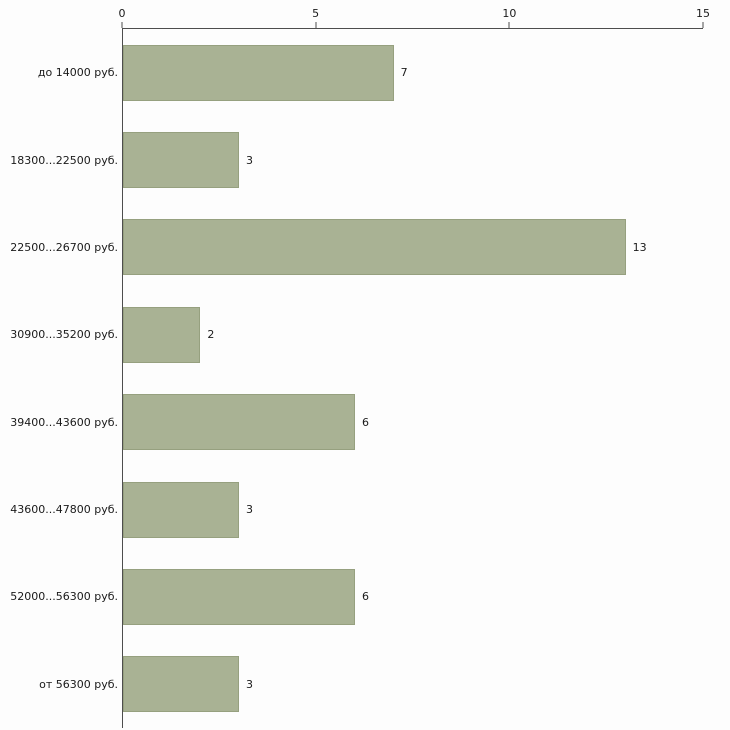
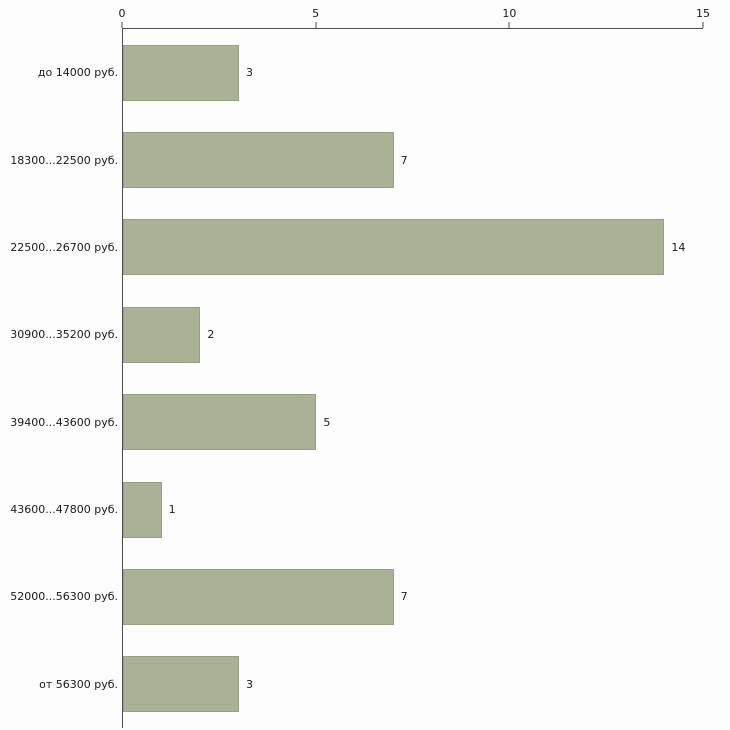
до 14000 руб.: 7 -> 3
18300...22500 руб.: 3 -> 7
22500...26700 руб.: 13 -> 14
39400...43600 руб.: 6 -> 5
43600...47800 руб.: 3 -> 1
52000...56300 руб.: 6 -> 7
